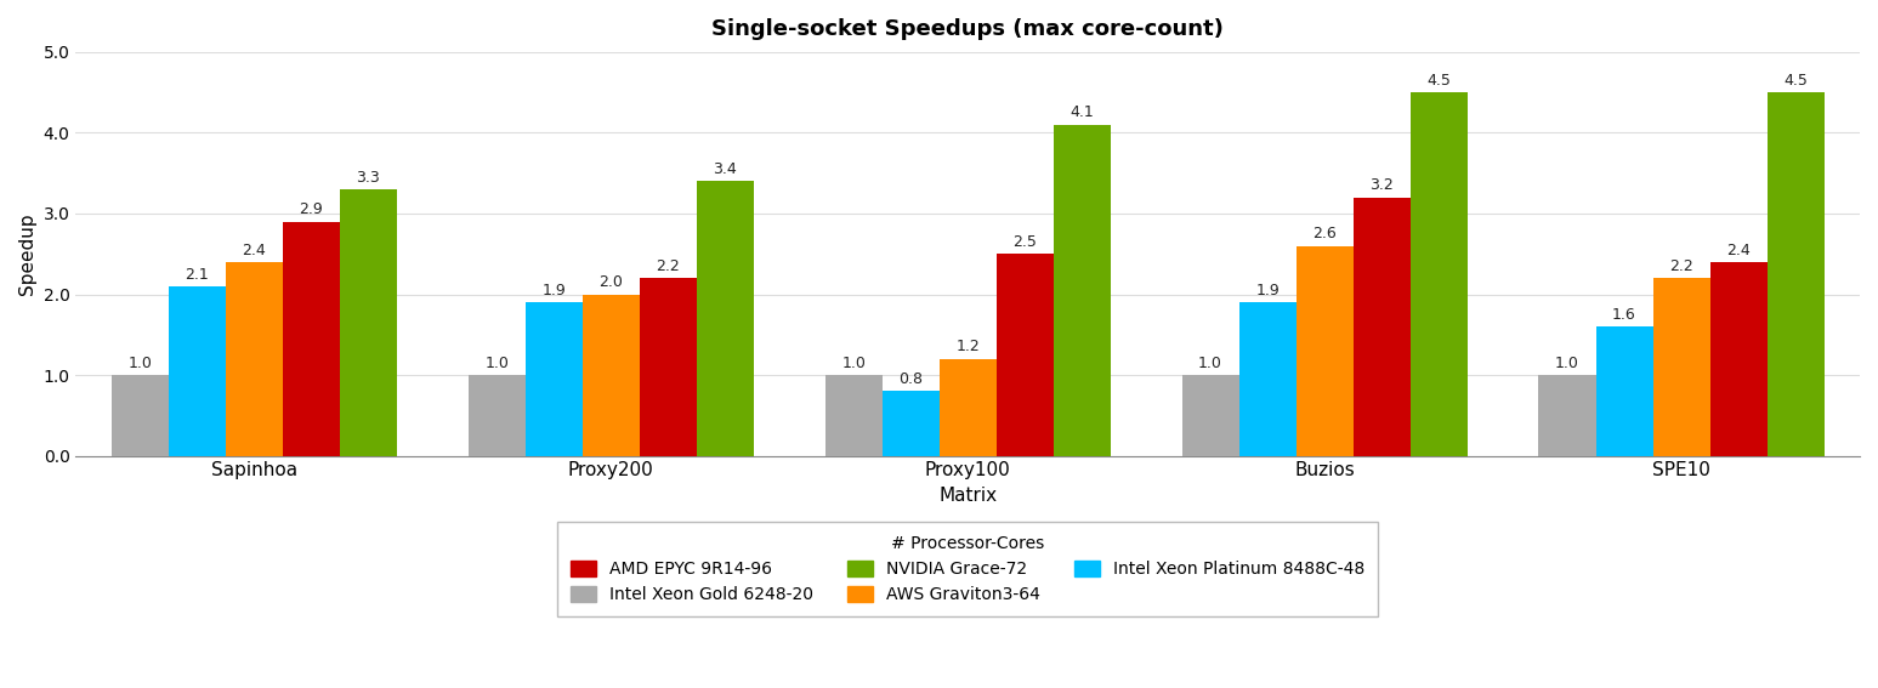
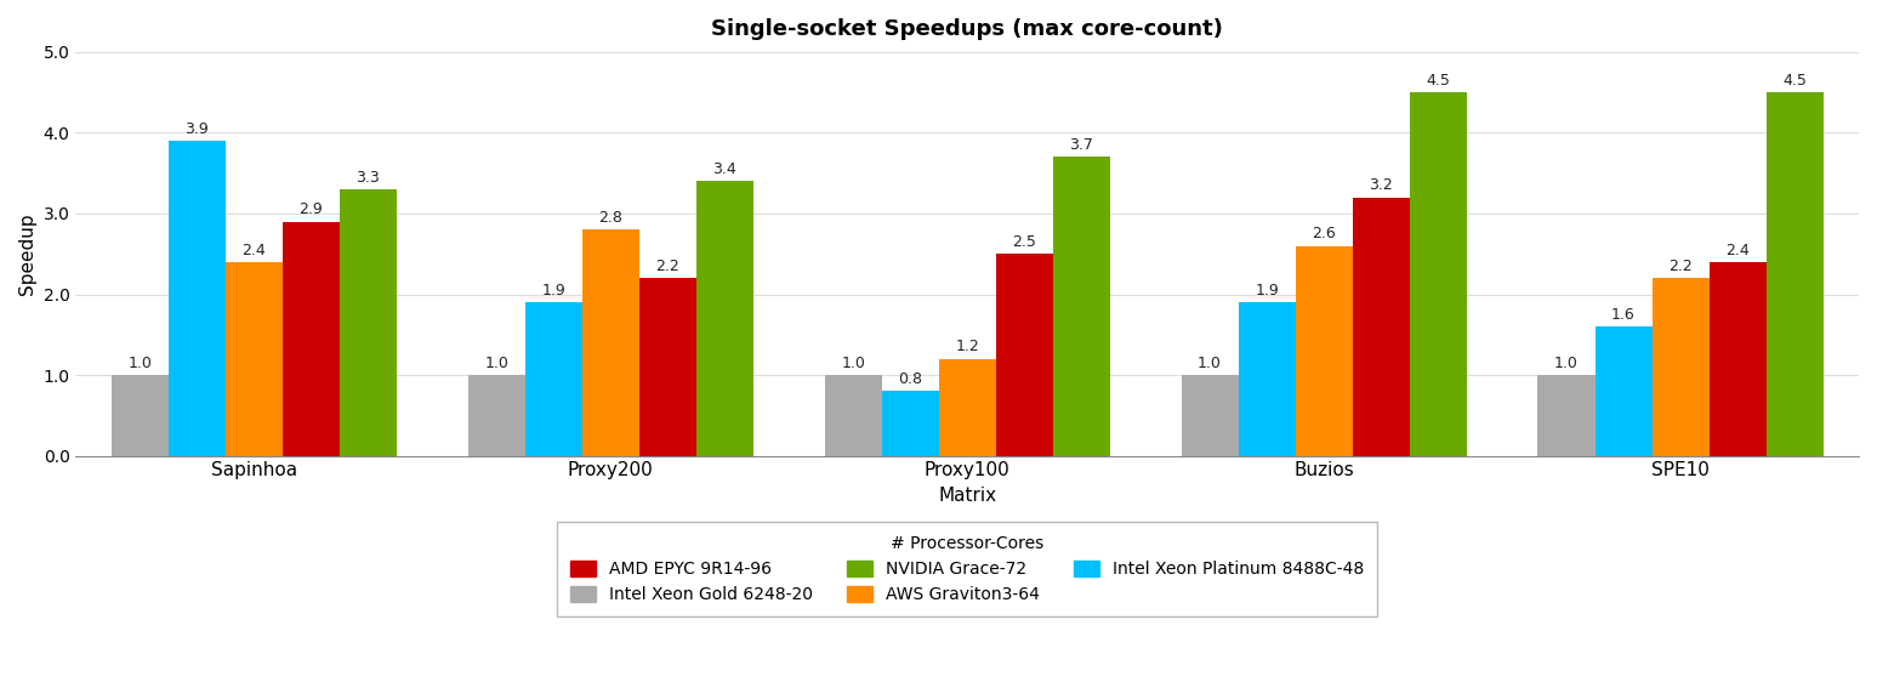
Intel Xeon Platinum 8488C-48/Sapinhoa: 2.1 -> 3.9
AWS Graviton3-64/Proxy200: 2.0 -> 2.8
NVIDIA Grace-72/Proxy100: 4.1 -> 3.7
